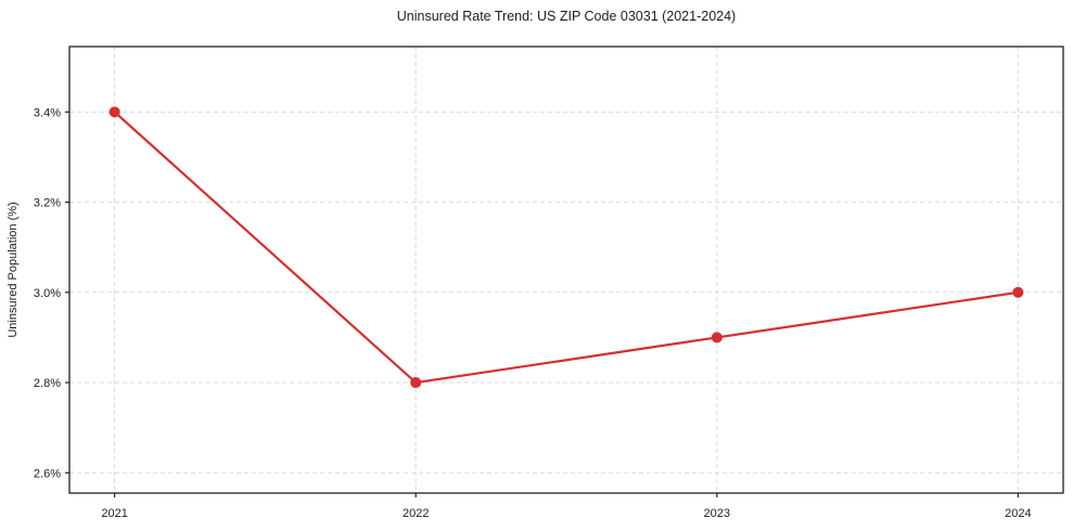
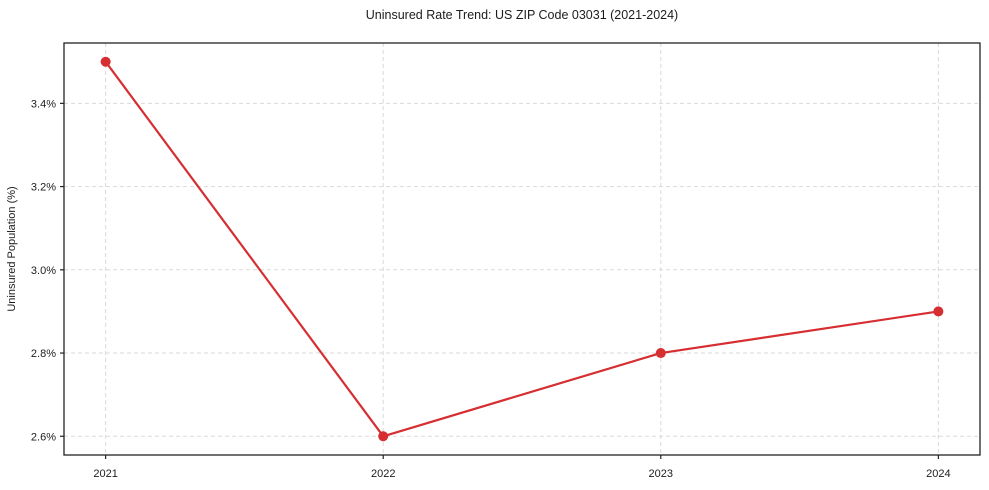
2021: 3.4% -> 3.5%
2022: 2.8% -> 2.6%
2023: 2.9% -> 2.8%
2024: 3.0% -> 2.9%
